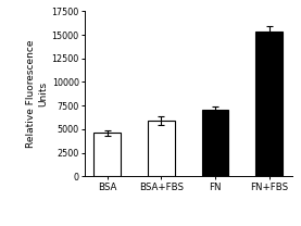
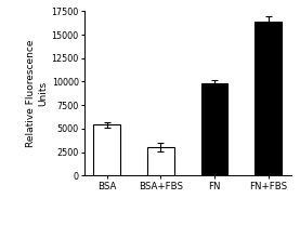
BSA: 4600 -> 5400
BSA+FBS: 5900 -> 3000
FN: 7100 -> 9800
FN+FBS: 15300 -> 16400
